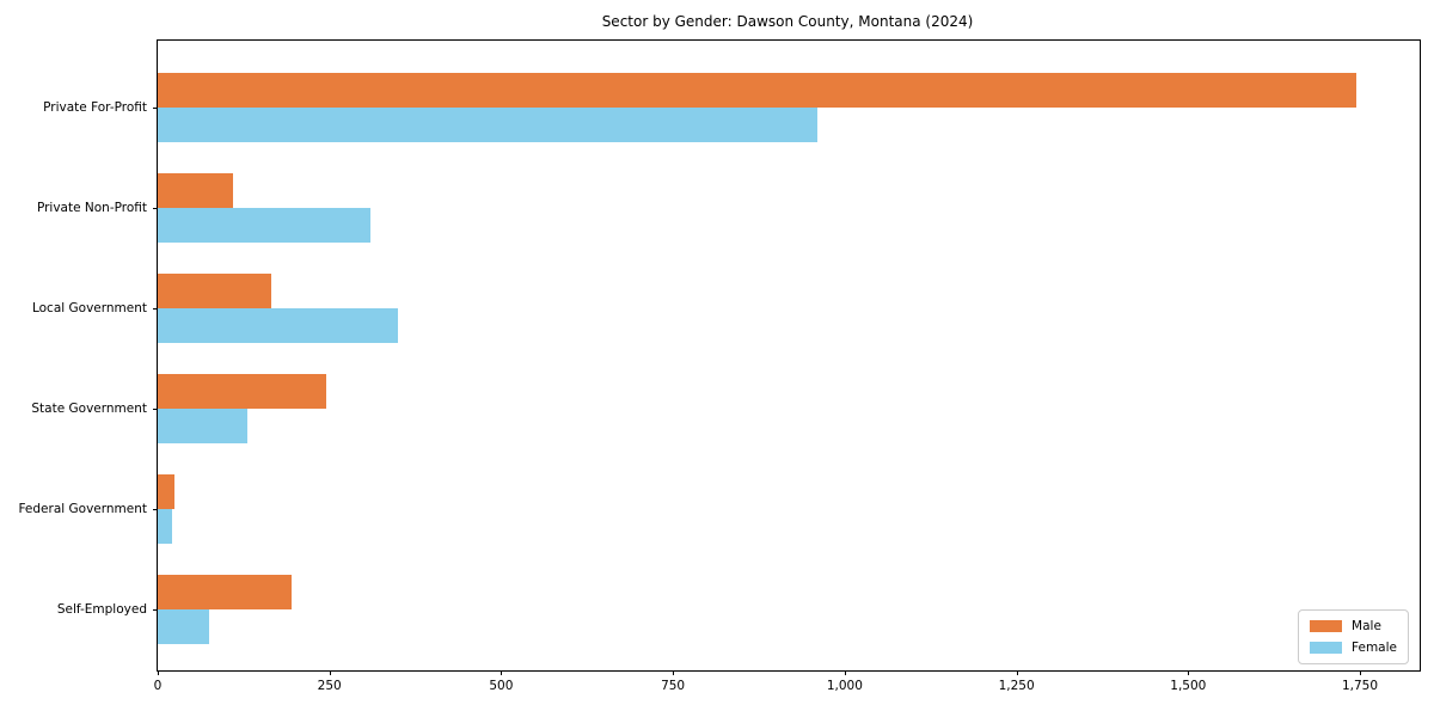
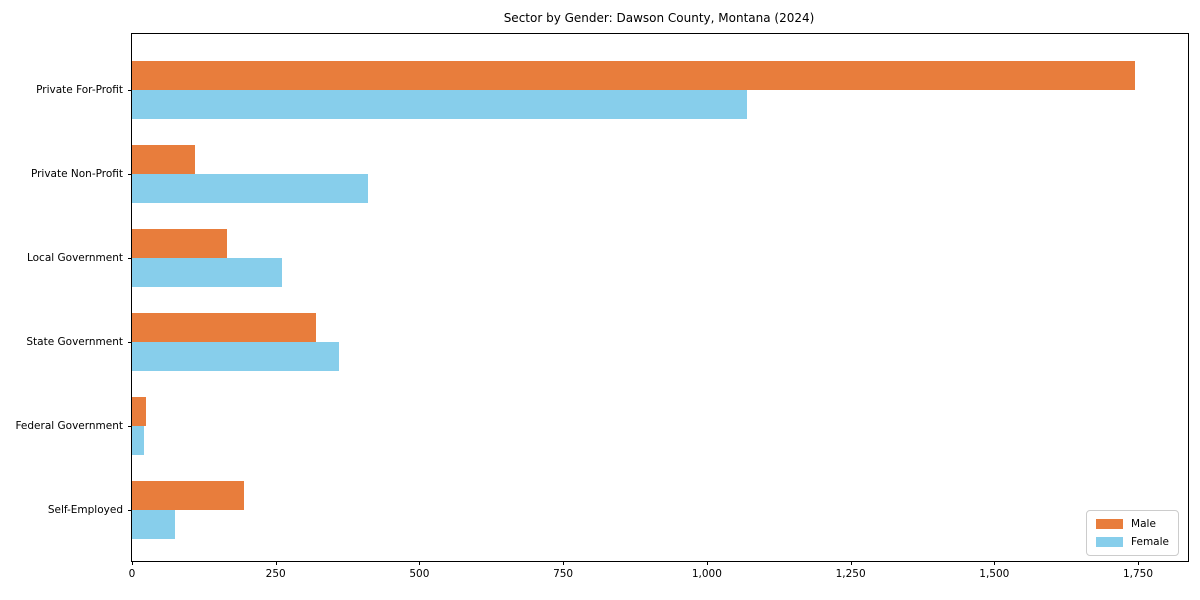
Female/Private For-Profit: 960 -> 1070
Female/Private Non-Profit: 310 -> 410
Female/Local Government: 350 -> 260
Male/State Government: 240 -> 320
Female/State Government: 130 -> 360
